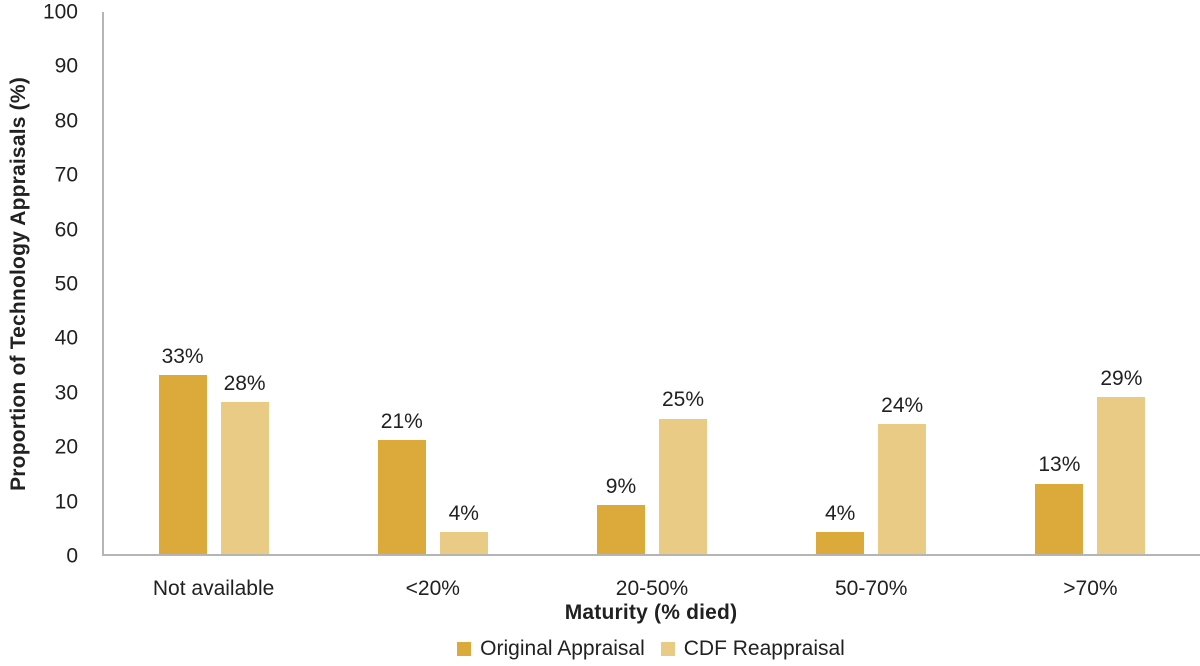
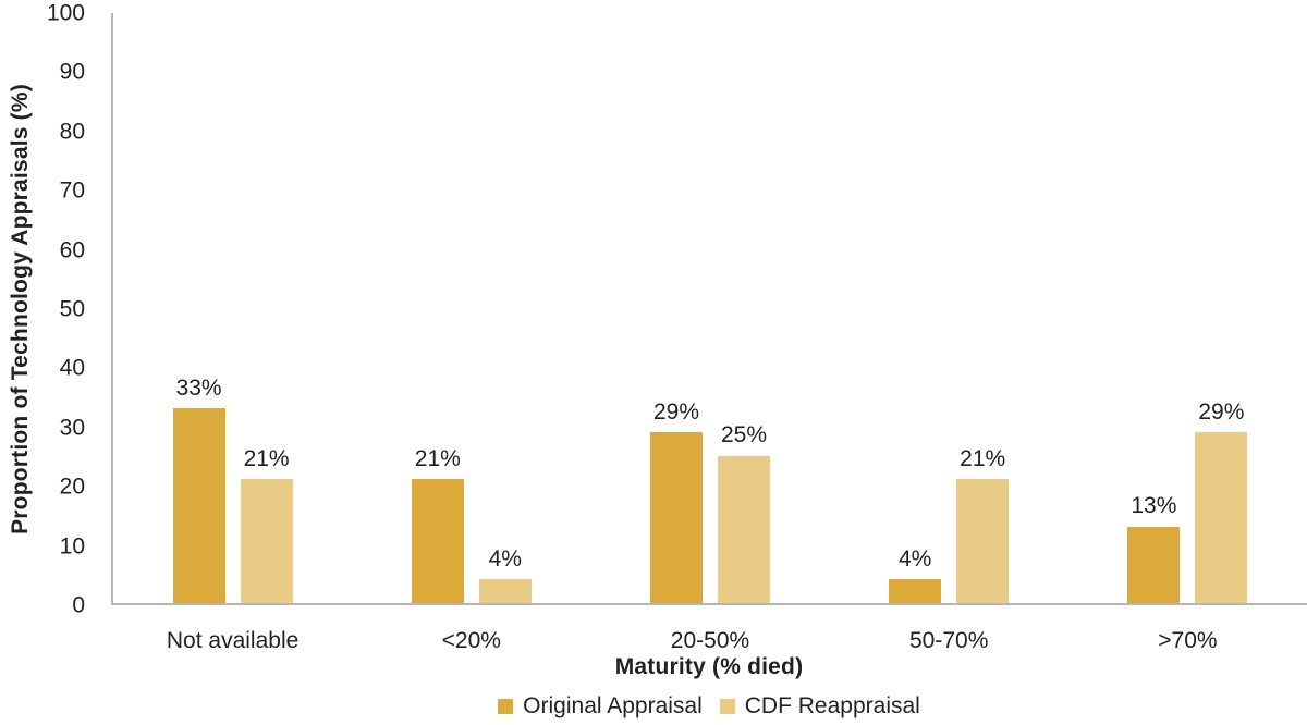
CDF Reappraisal/Not available: 28% -> 21%
Original Appraisal/20-50%: 9% -> 29%
CDF Reappraisal/50-70%: 24% -> 21%
